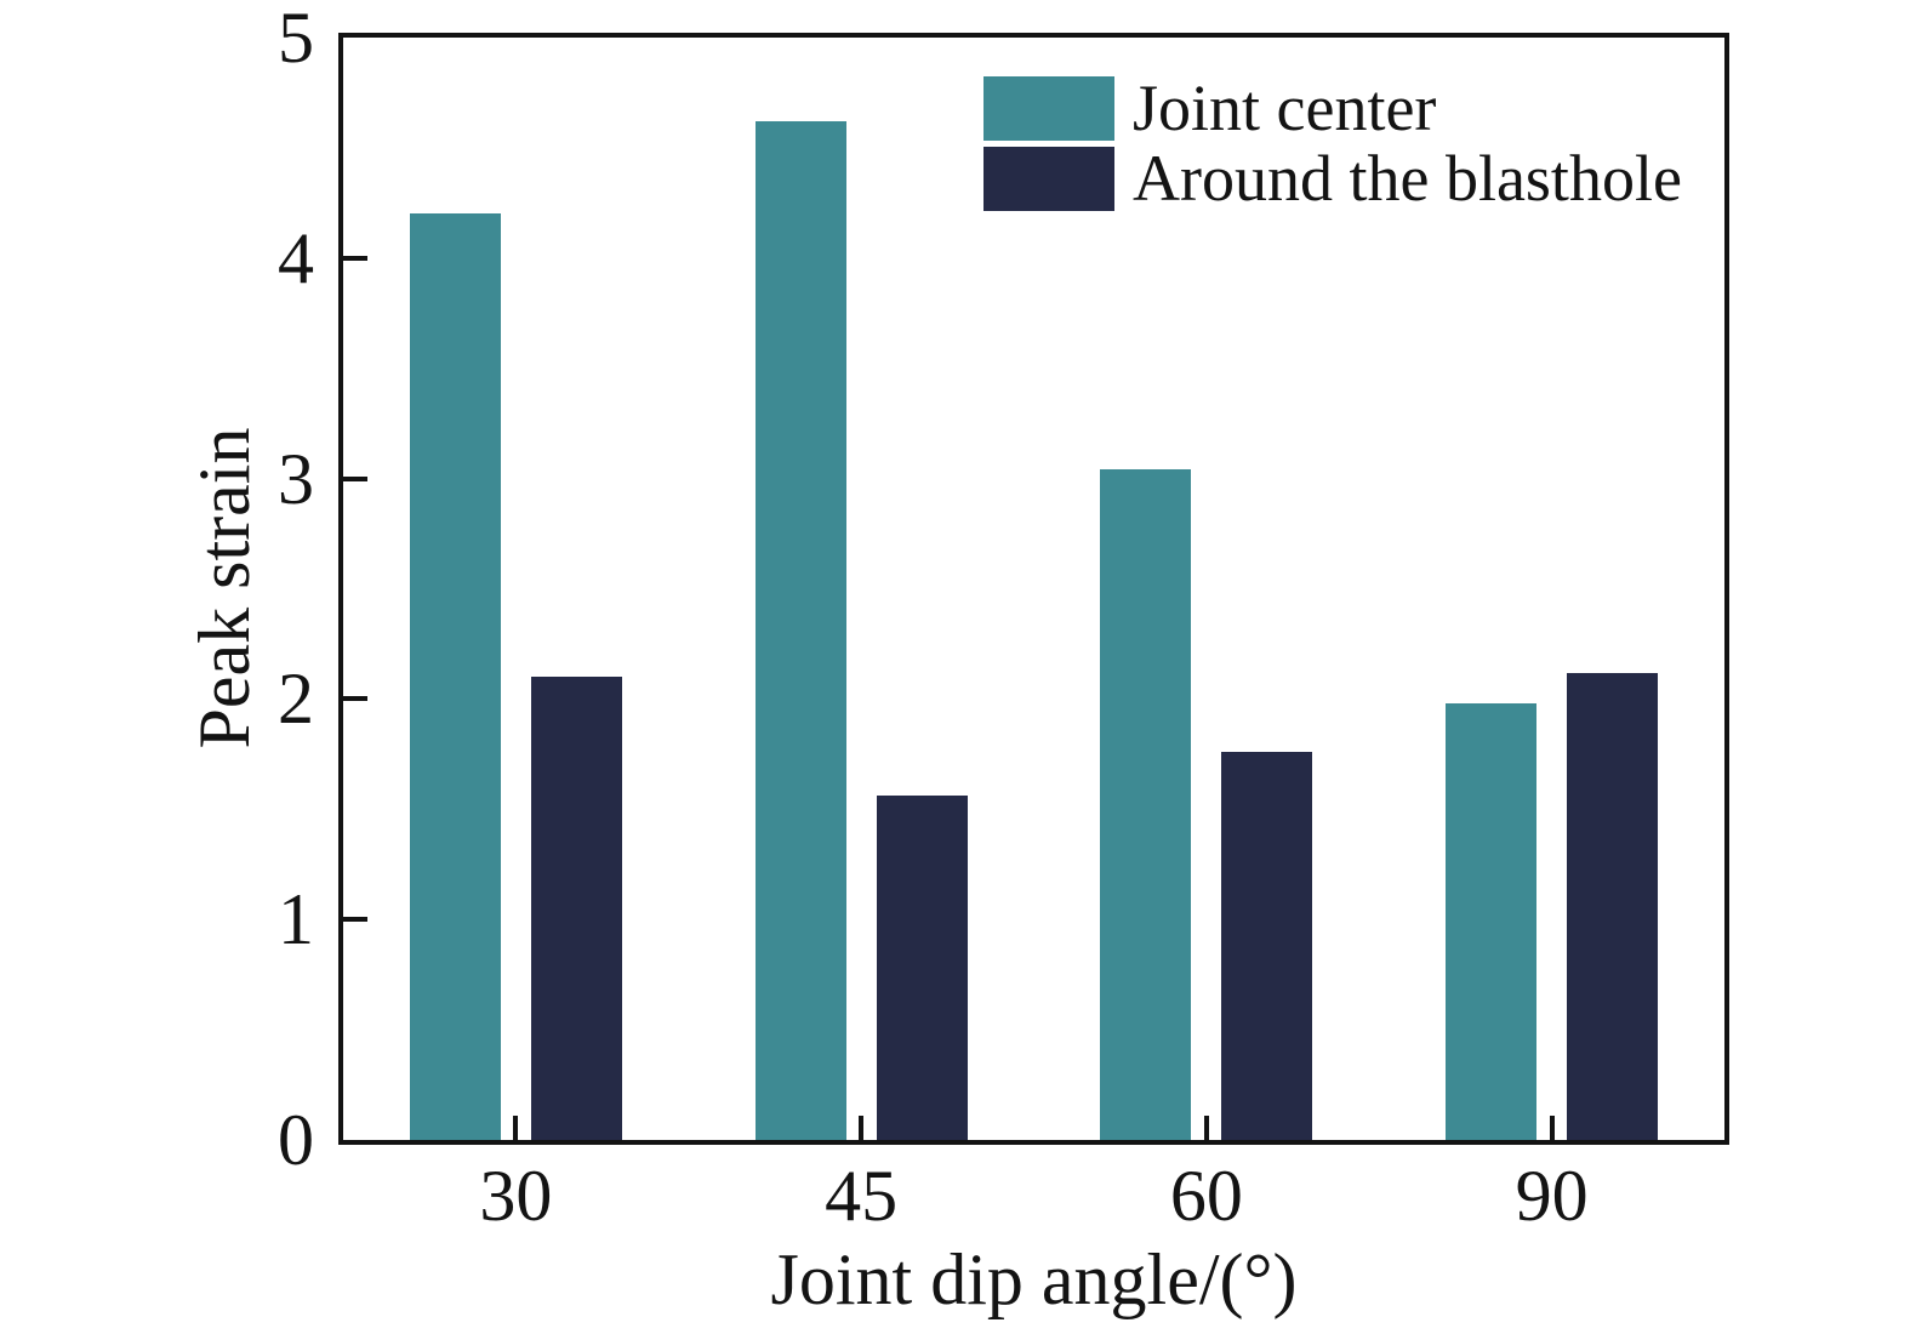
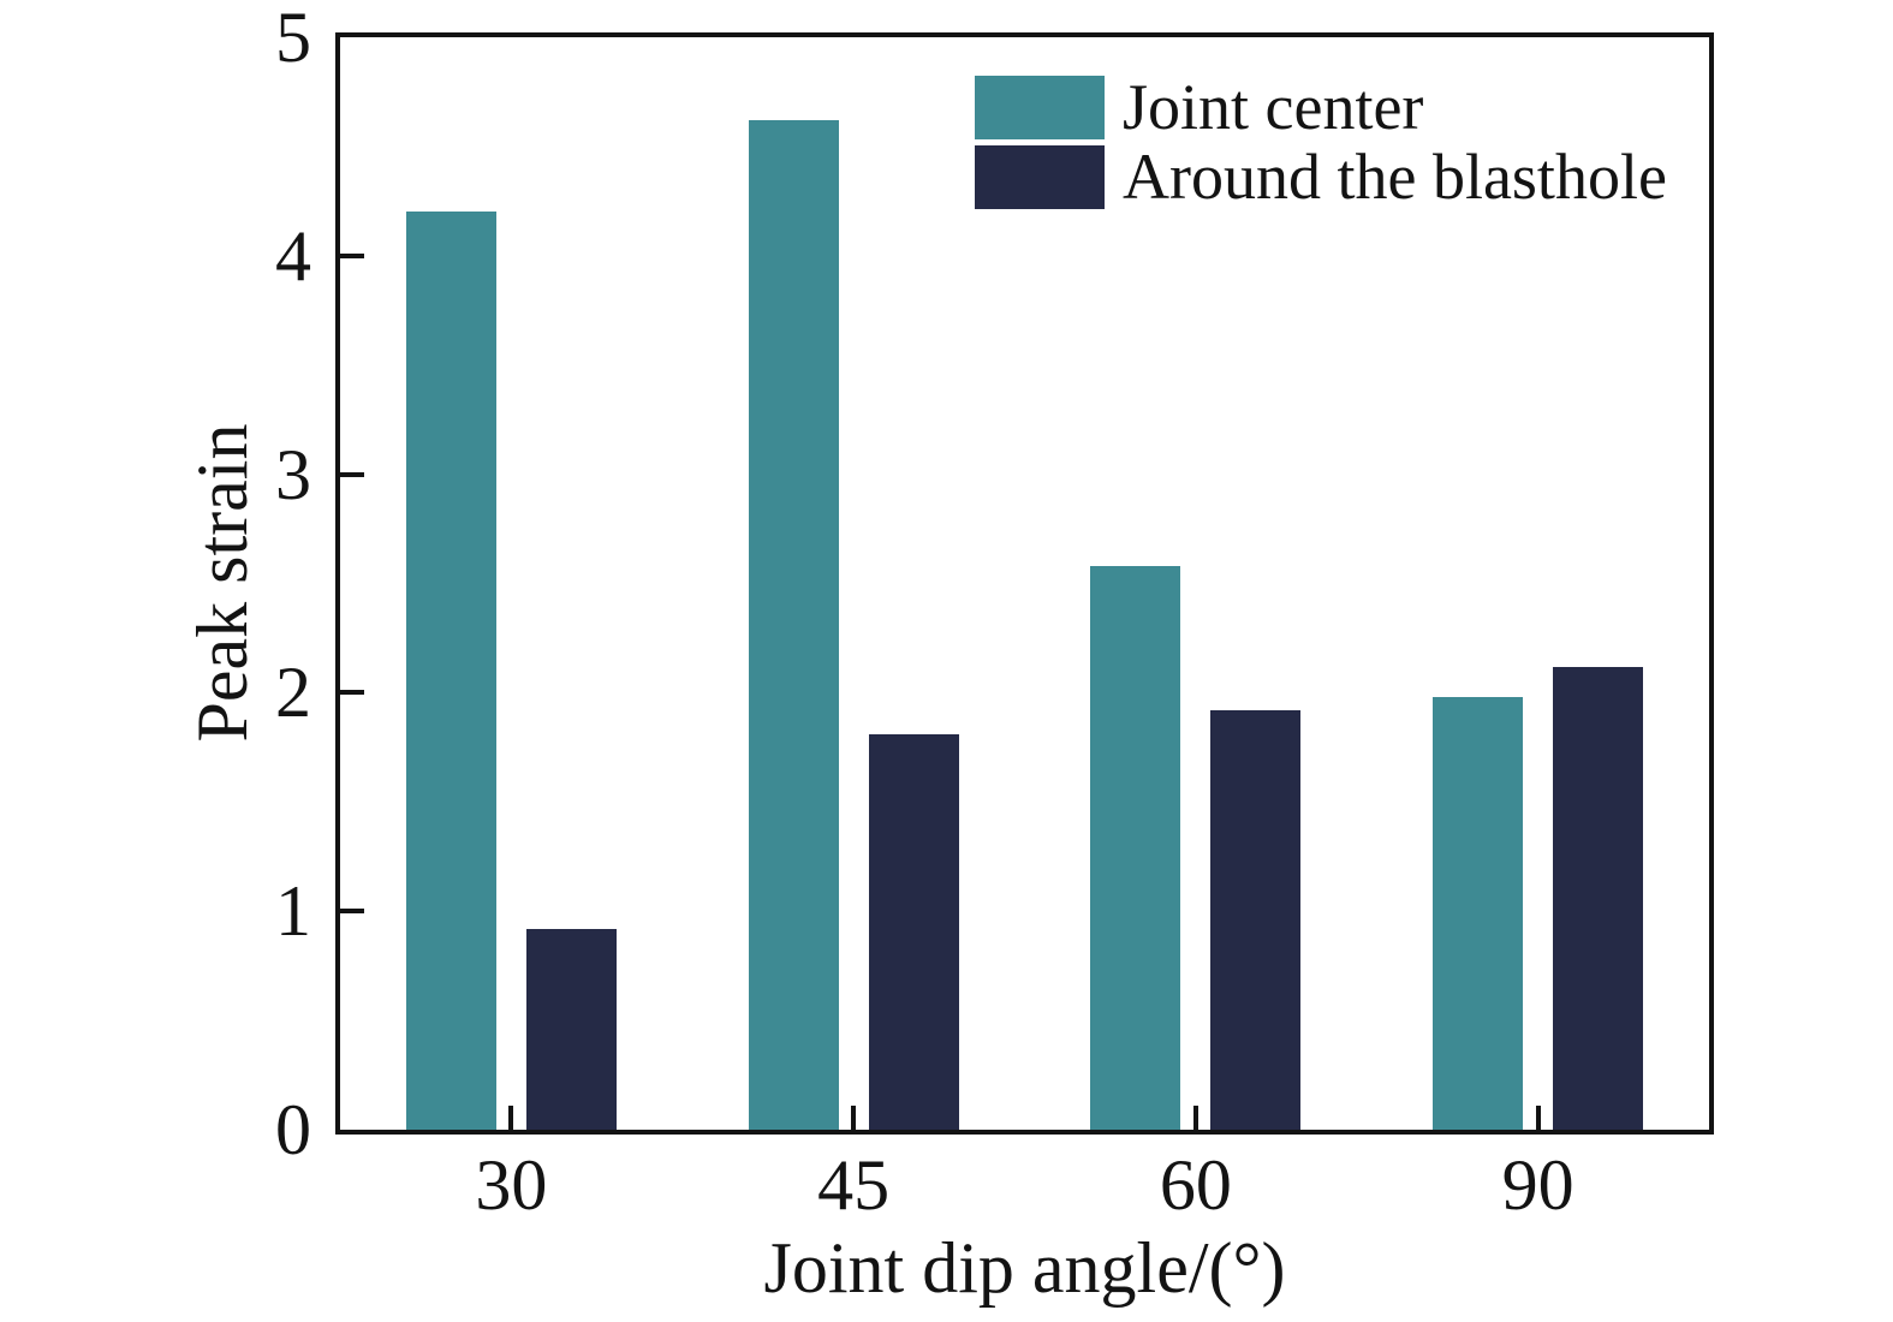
Around the blasthole/30: 2.10 -> 0.92
Around the blasthole/45: 1.56 -> 1.81
Joint center/60: 3.04 -> 2.58
Around the blasthole/60: 1.76 -> 1.92
